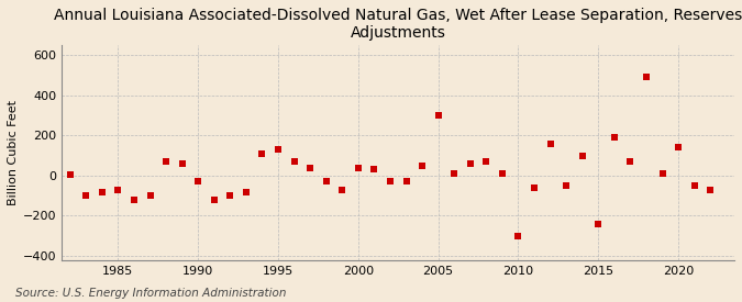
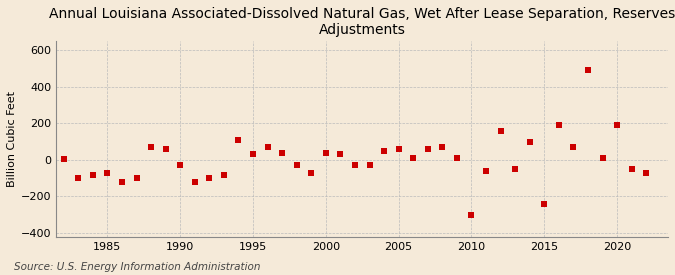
1995: 130 -> 30
2005: 300 -> 60
2020: 140 -> 190
